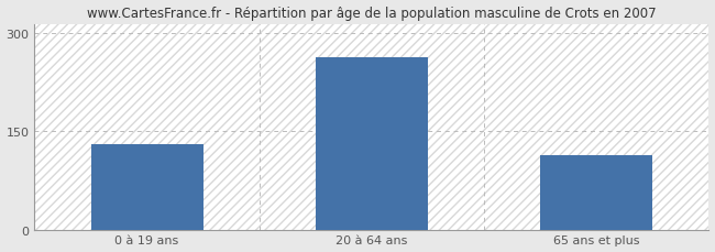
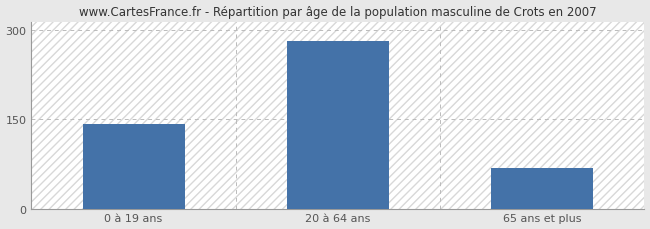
0 à 19 ans: 130 -> 142
20 à 64 ans: 264 -> 283
65 ans et plus: 114 -> 68
